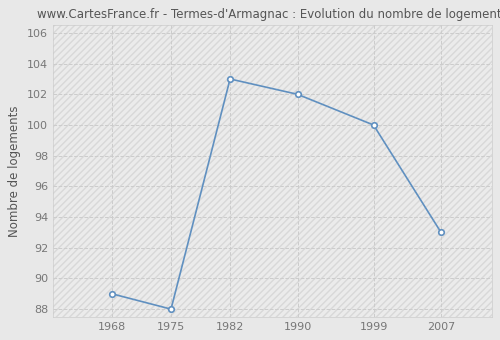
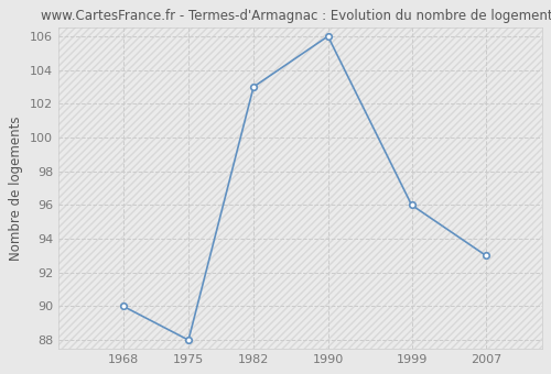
1968: 89 -> 90
1990: 102 -> 106
1999: 100 -> 96
